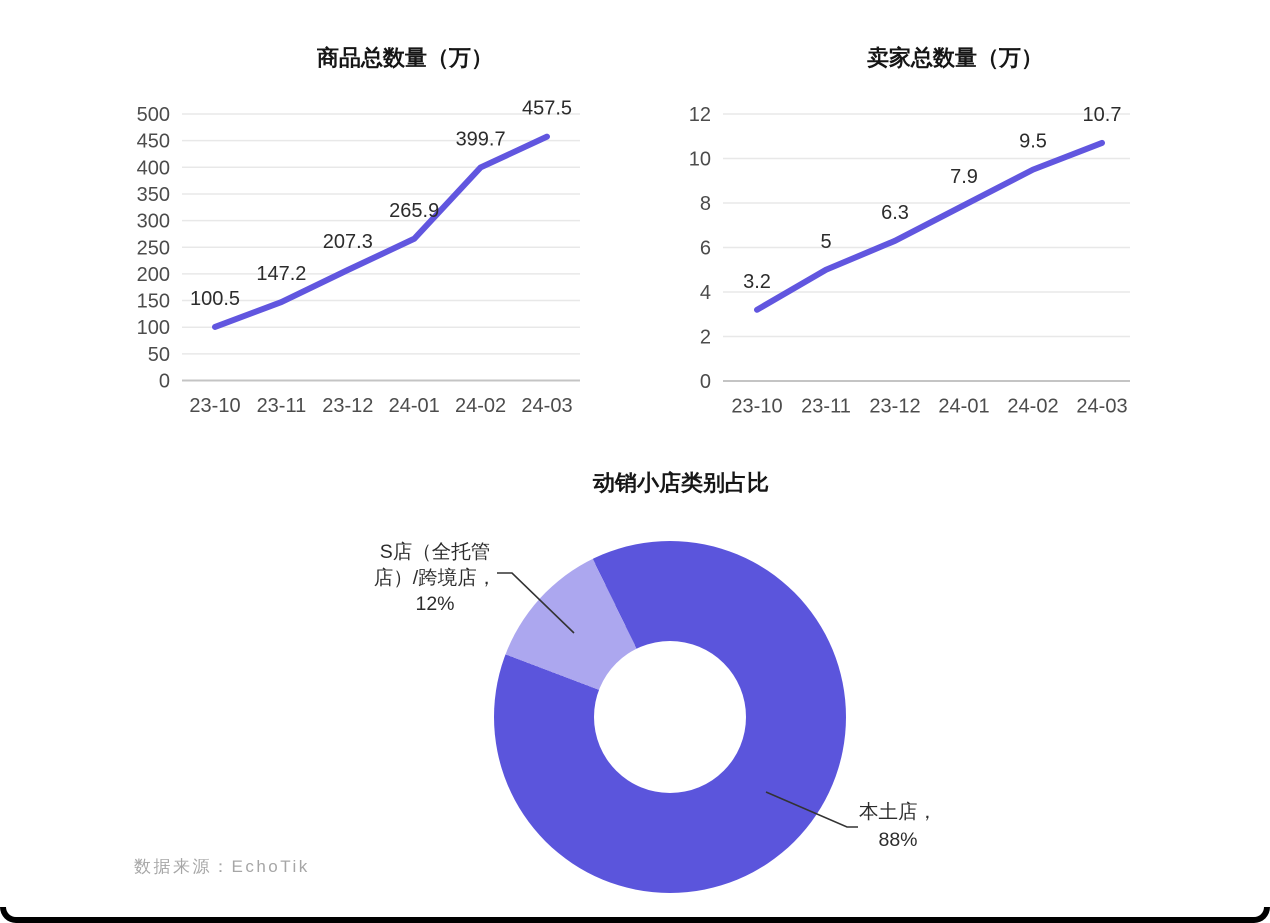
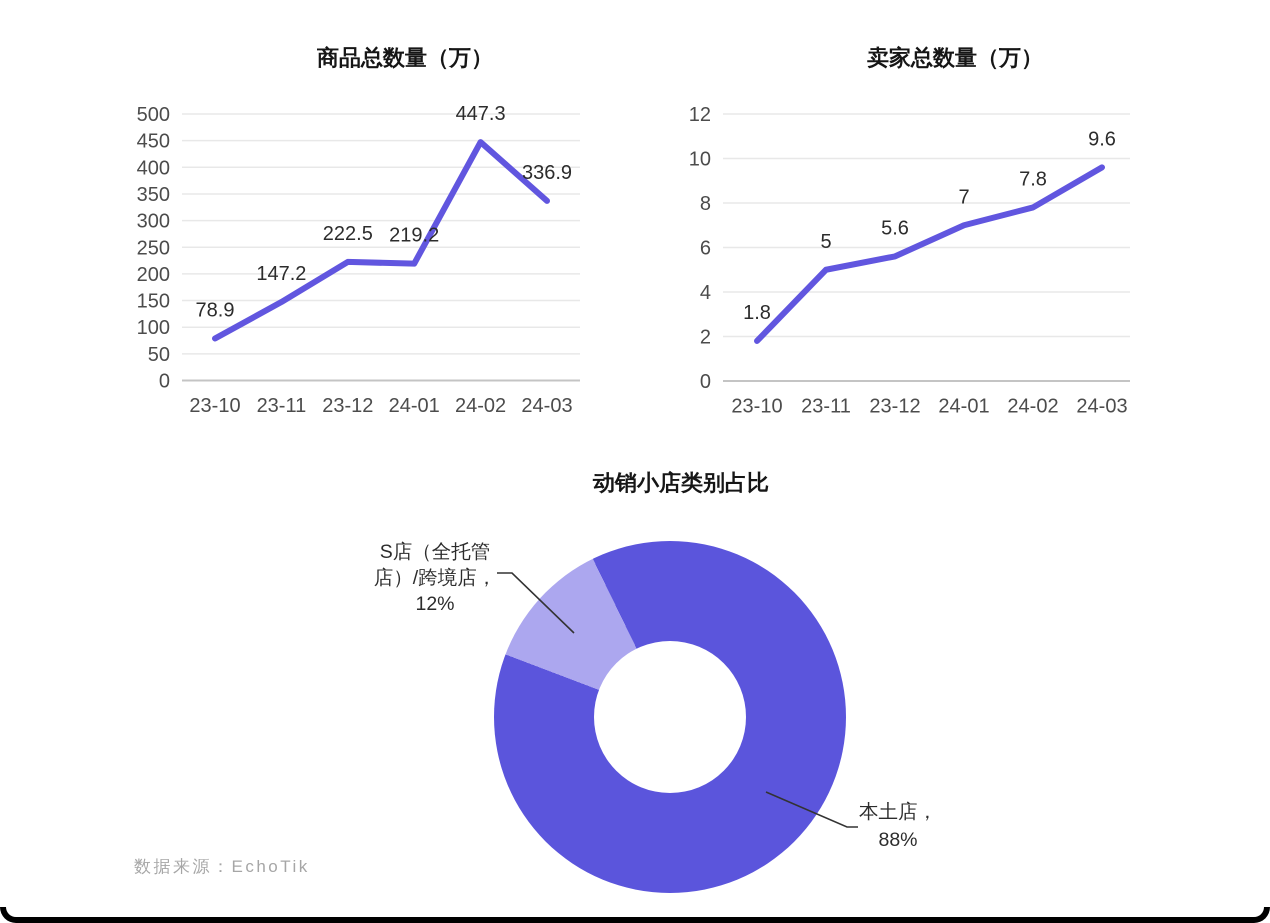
商品总数量（万）/23-10: 100.5 -> 78.9
商品总数量（万）/23-12: 207.3 -> 222.5
商品总数量（万）/24-01: 265.9 -> 219.2
商品总数量（万）/24-02: 399.7 -> 447.3
商品总数量（万）/24-03: 457.5 -> 336.9
卖家总数量（万）/23-10: 3.2 -> 1.8
卖家总数量（万）/23-12: 6.3 -> 5.6
卖家总数量（万）/24-01: 7.9 -> 7
卖家总数量（万）/24-02: 9.5 -> 7.8
卖家总数量（万）/24-03: 10.7 -> 9.6
